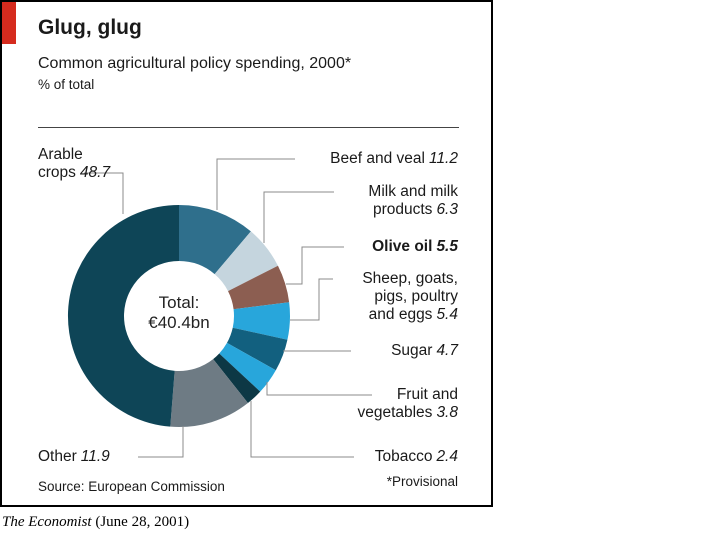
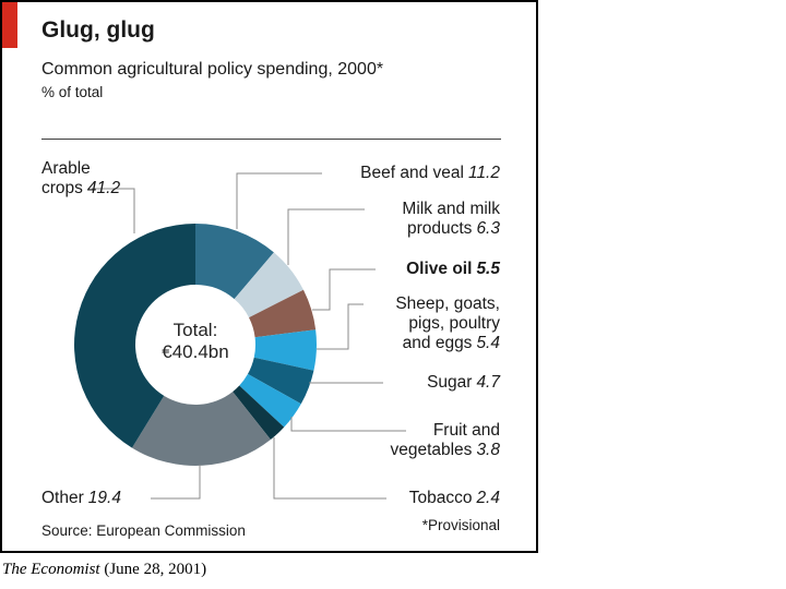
Other: 11.9 -> 19.4
Arable crops: 48.7 -> 41.2
